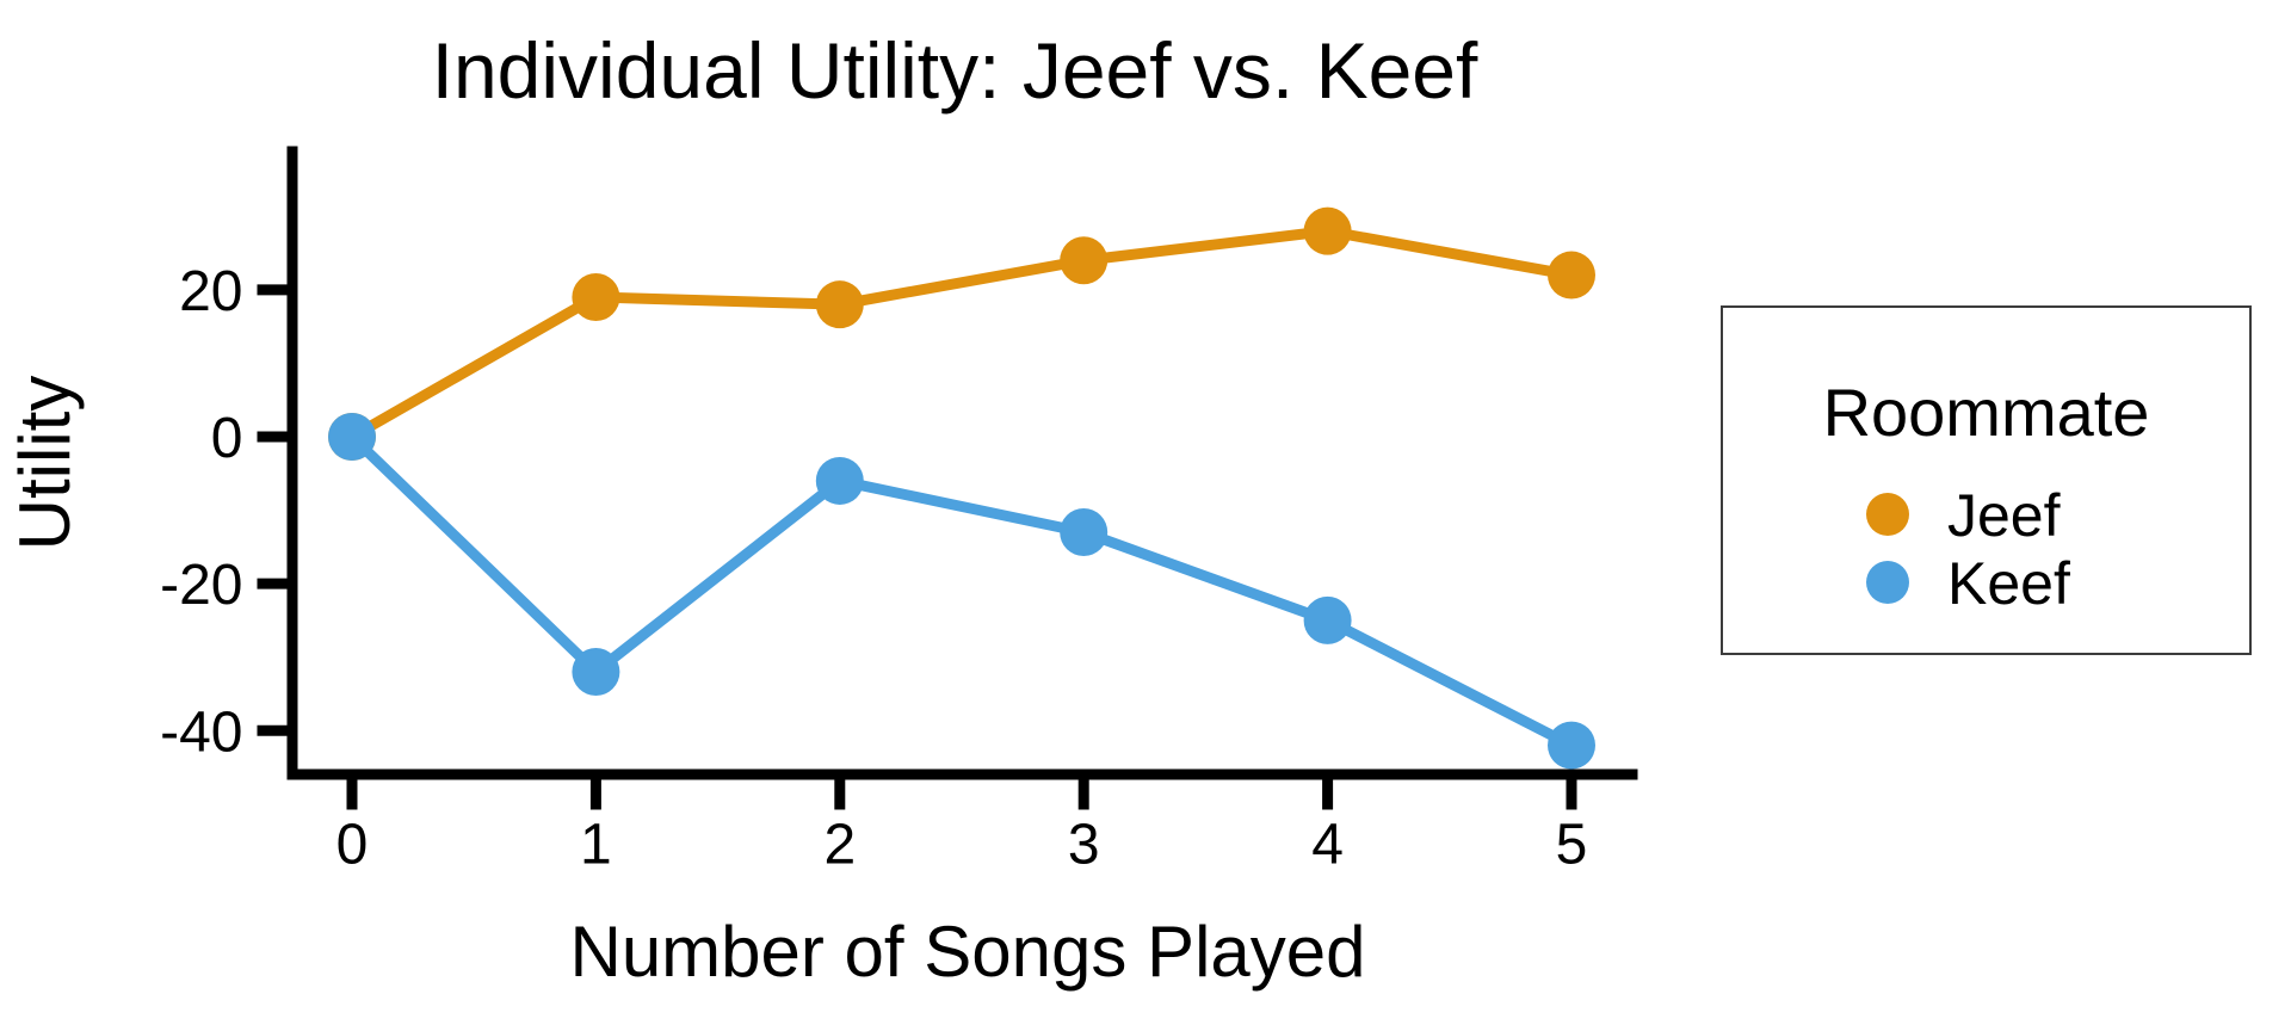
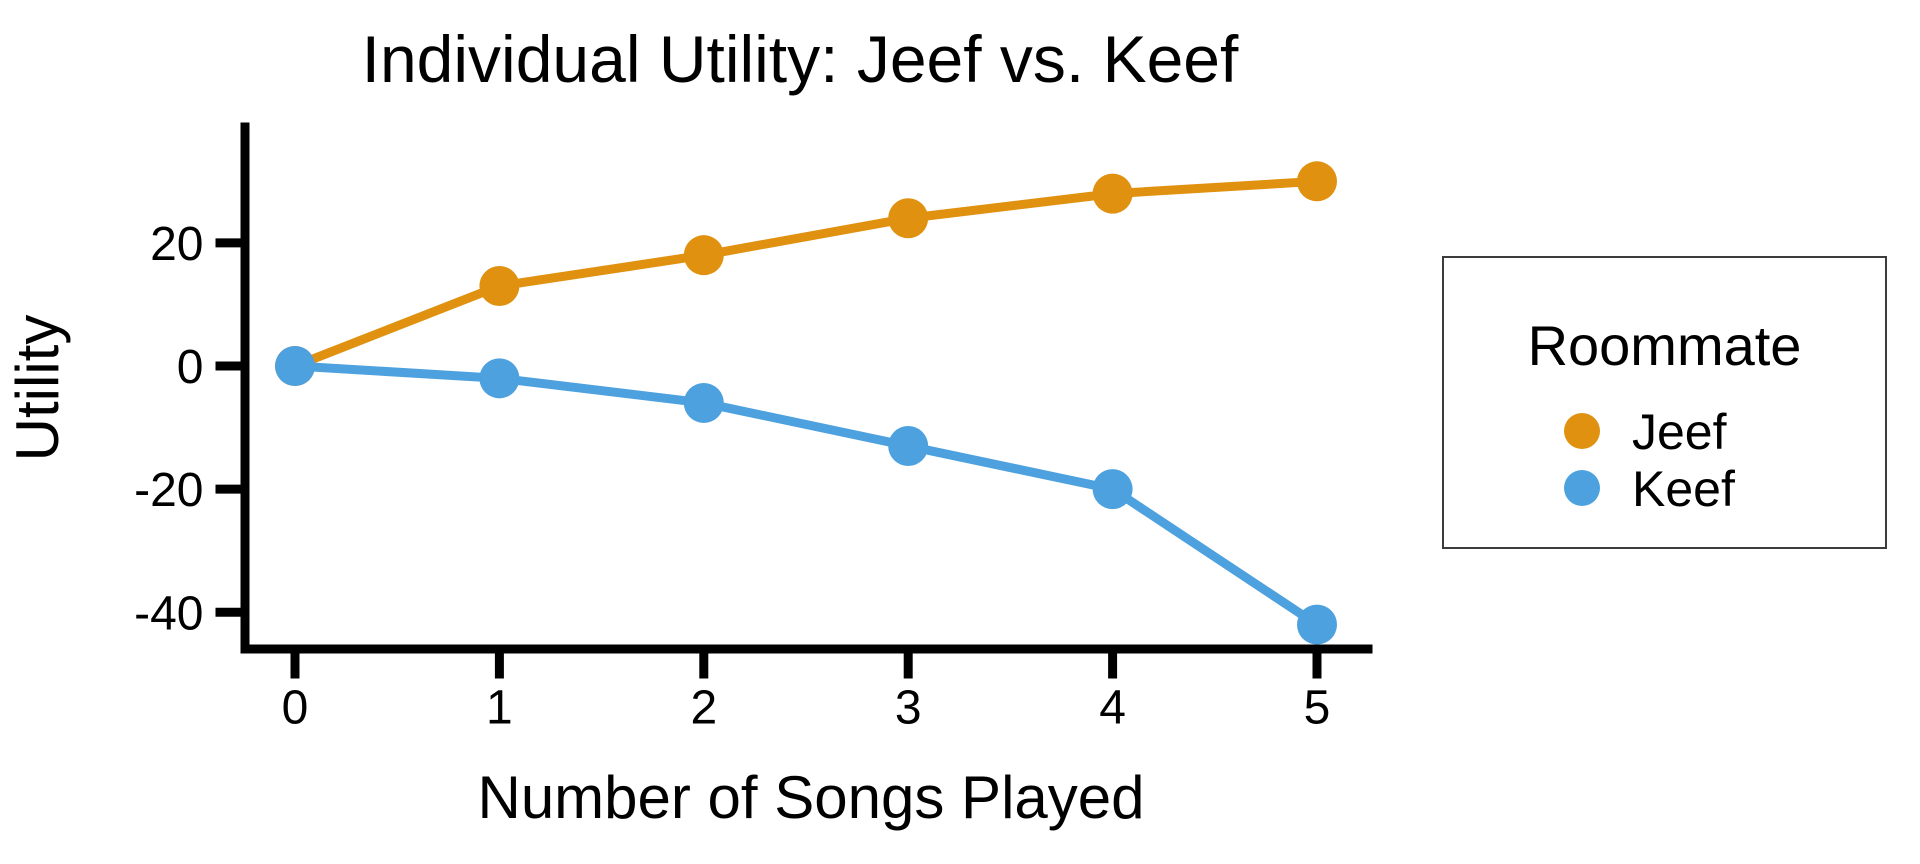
Jeef/1: 19 -> 13
Keef/1: -32 -> -2
Keef/4: -25 -> -20
Jeef/5: 22 -> 30
